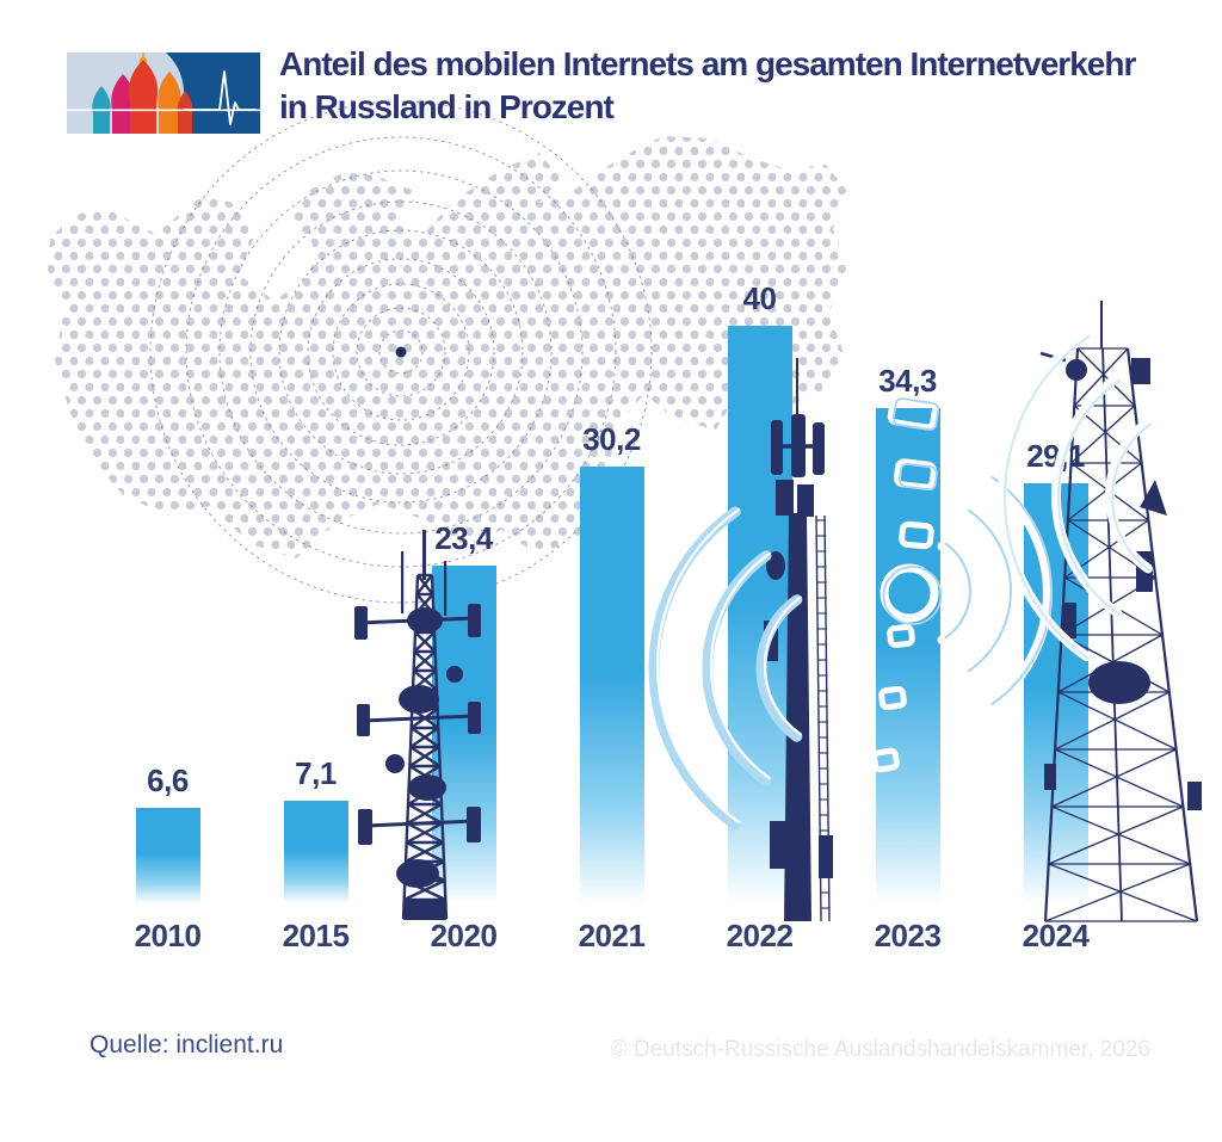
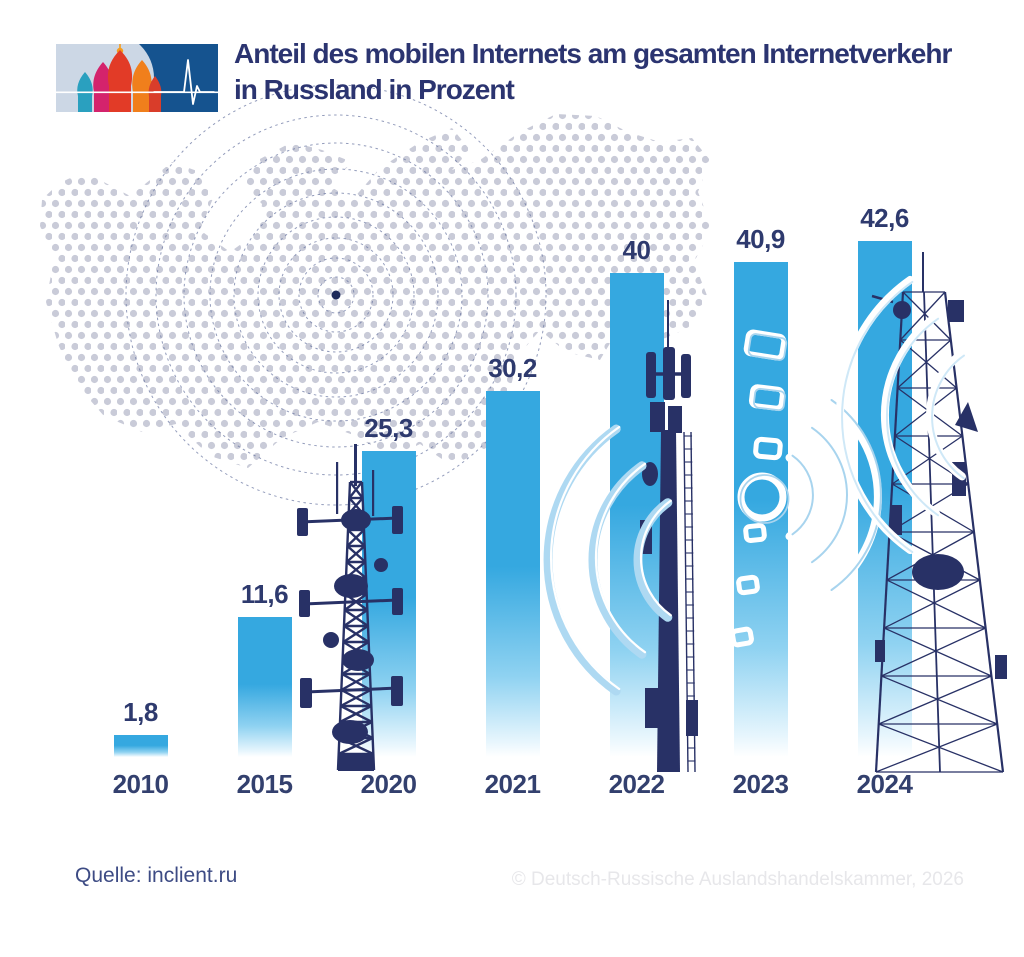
2010: 6,6 -> 1,8
2015: 7,1 -> 11,6
2020: 23,4 -> 25,3
2023: 34,3 -> 40,9
2024: 29,1 -> 42,6
